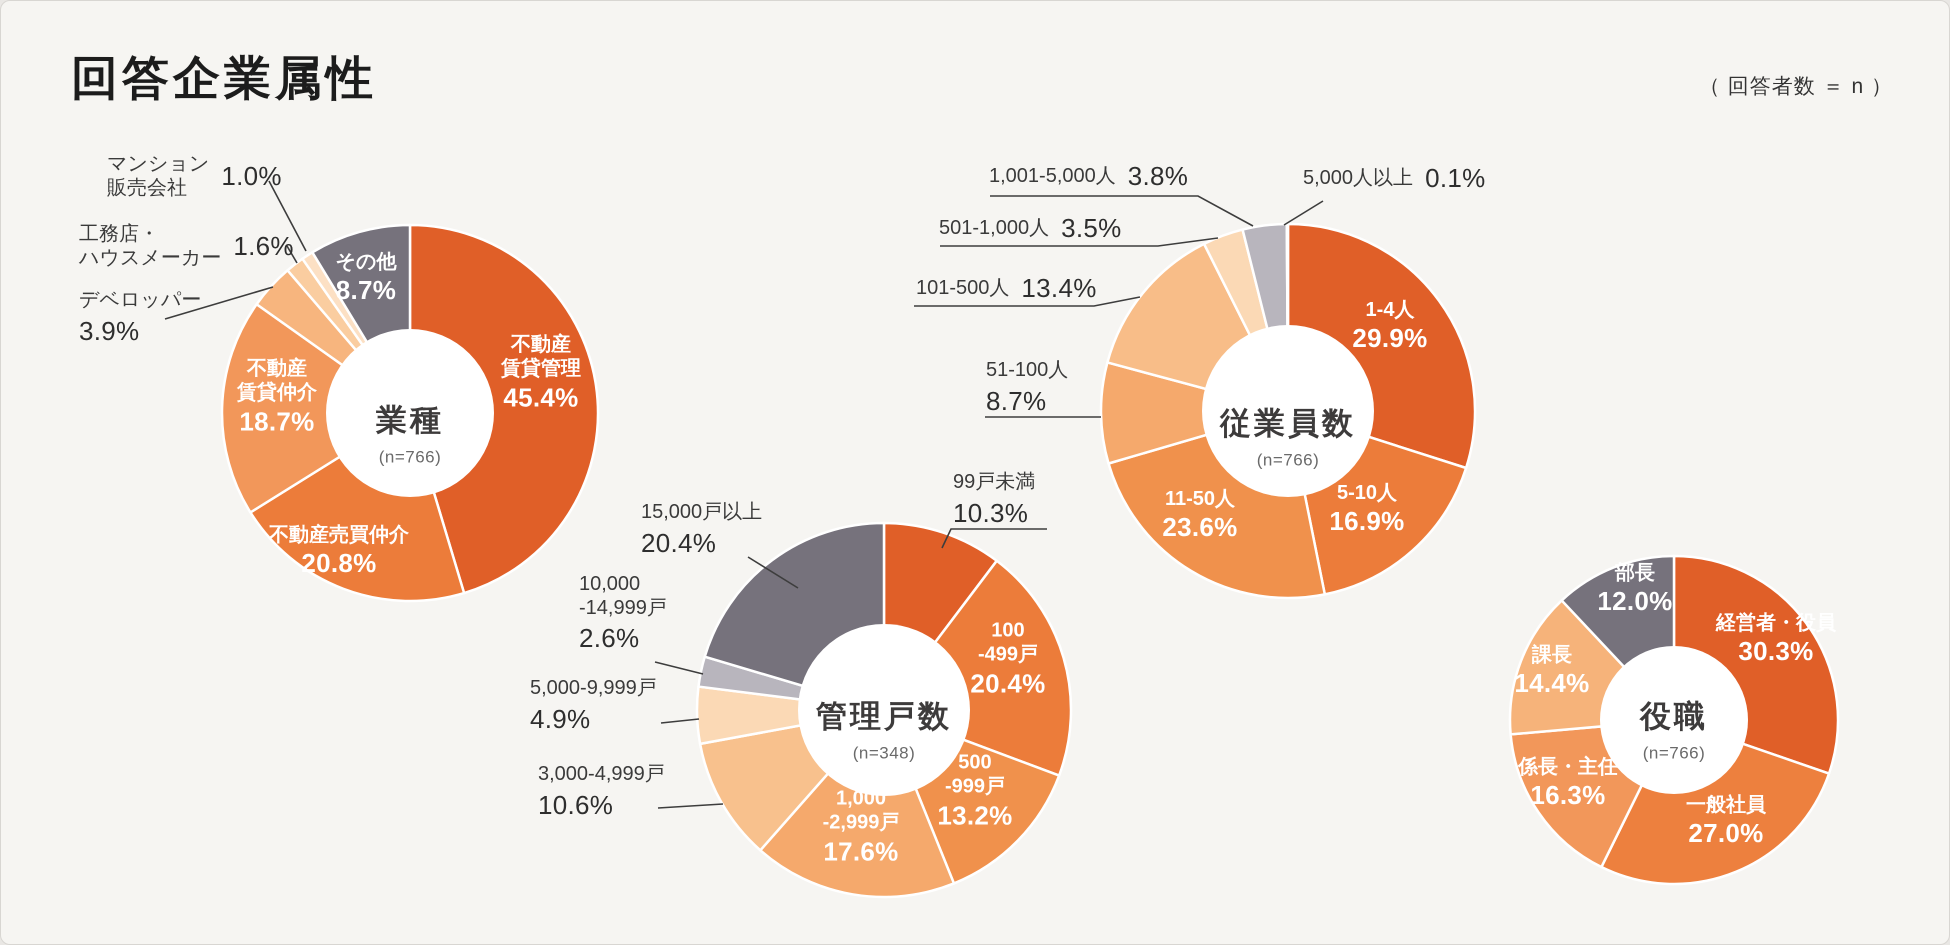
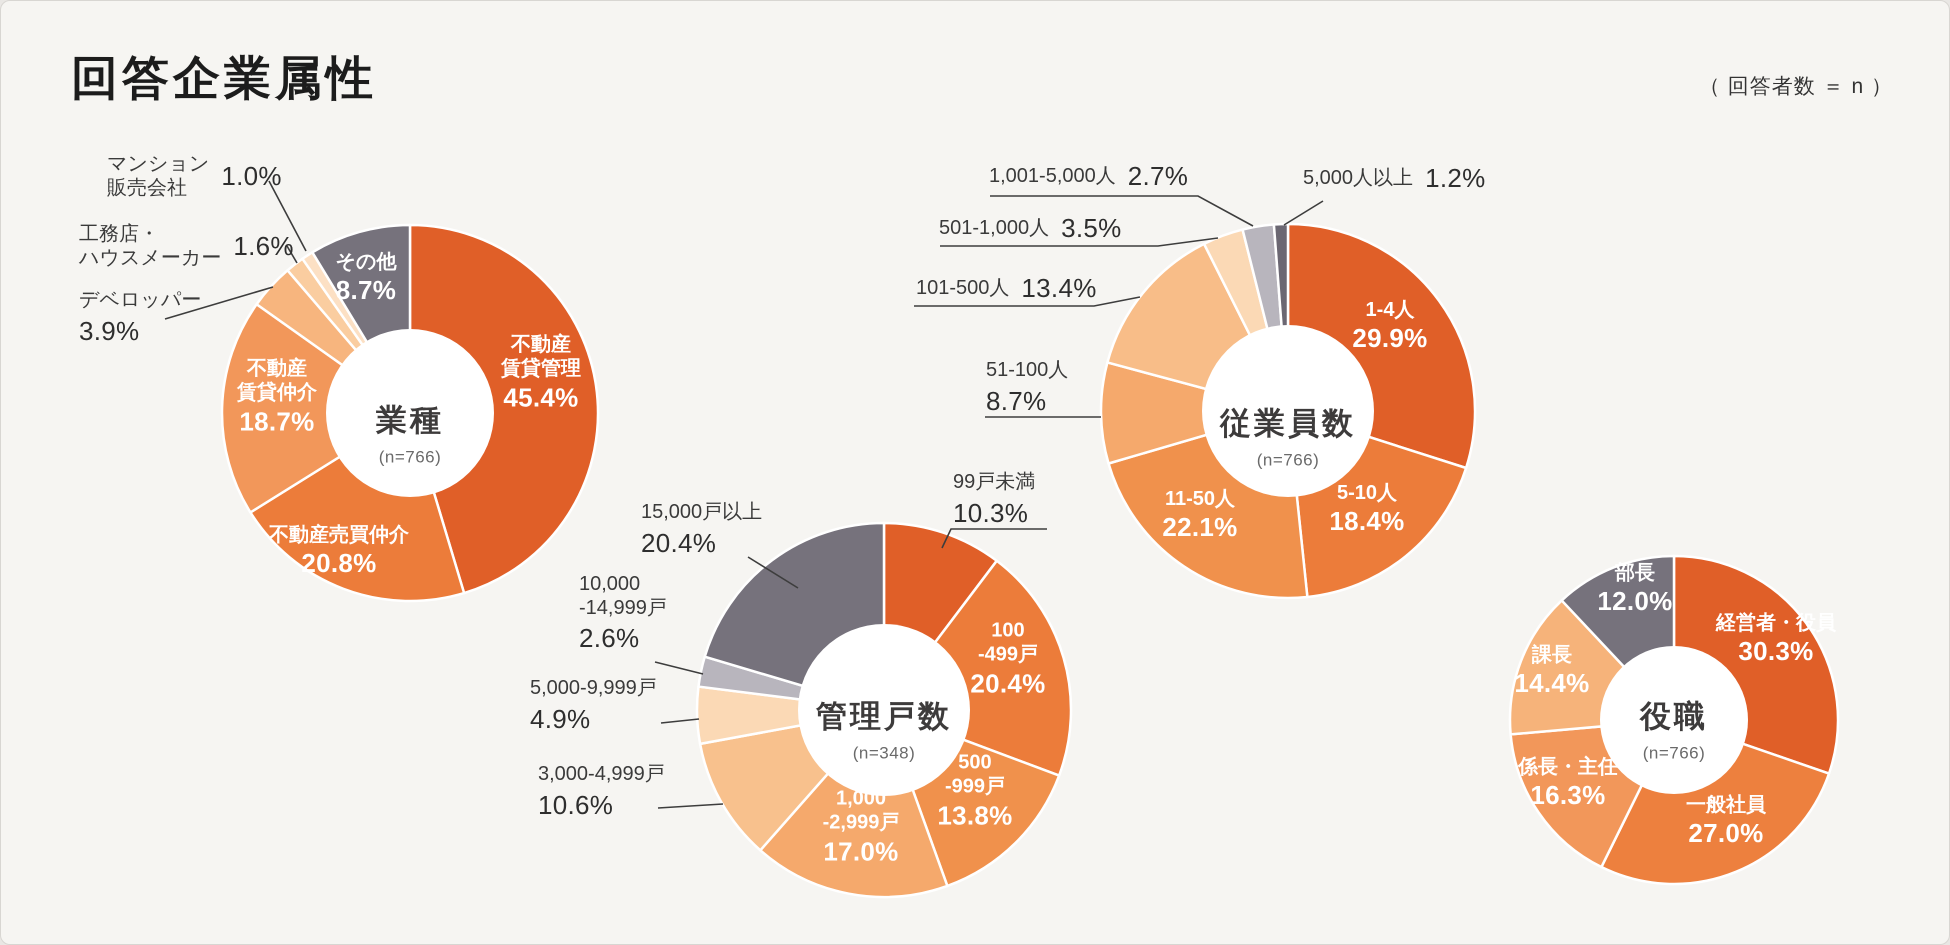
管理戸数/500 -999戸: 13.2% -> 13.8%
管理戸数/1,000 -2,999戸: 17.6% -> 17.0%
従業員数/5-10人: 16.9% -> 18.4%
従業員数/11-50人: 23.6% -> 22.1%
従業員数/1,001-5,000人: 3.8% -> 2.7%
従業員数/5,000人以上: 0.1% -> 1.2%
